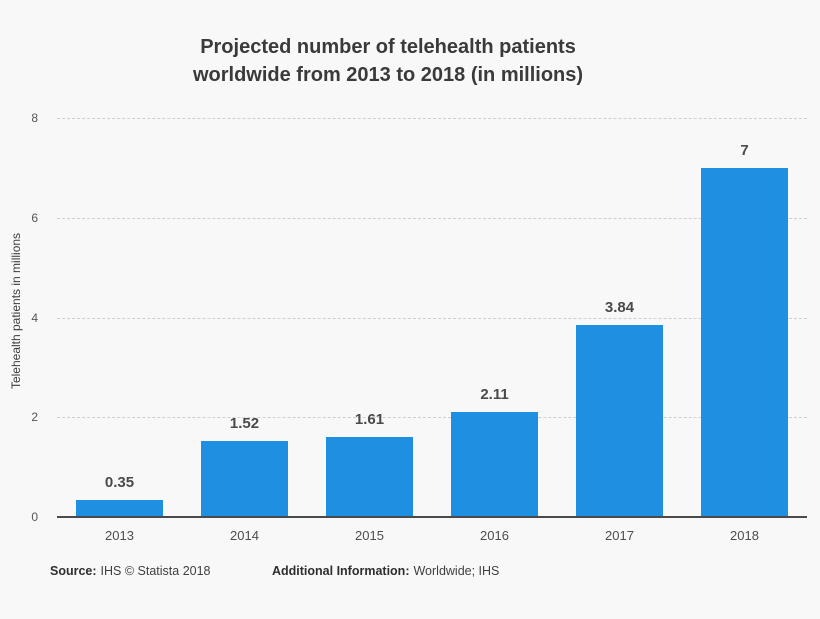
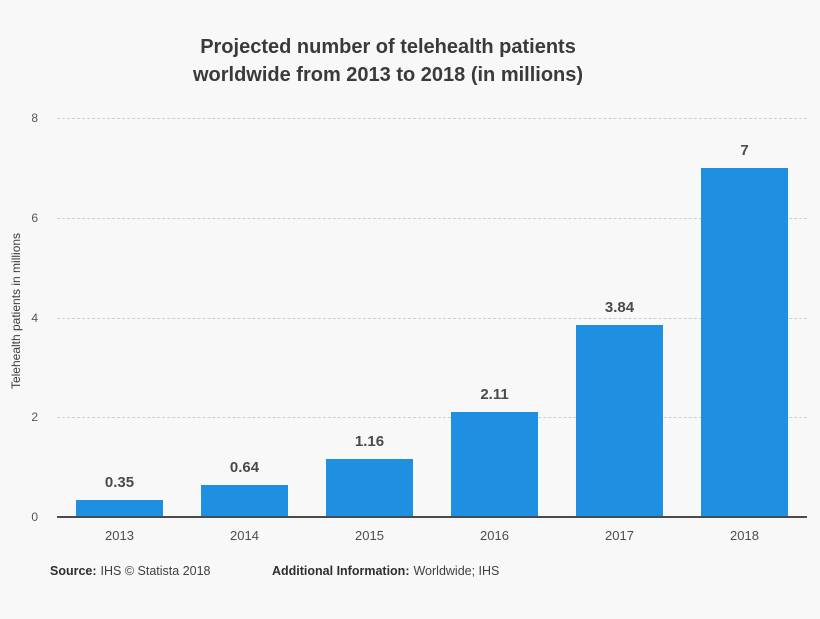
2014: 1.52 -> 0.64
2015: 1.61 -> 1.16
